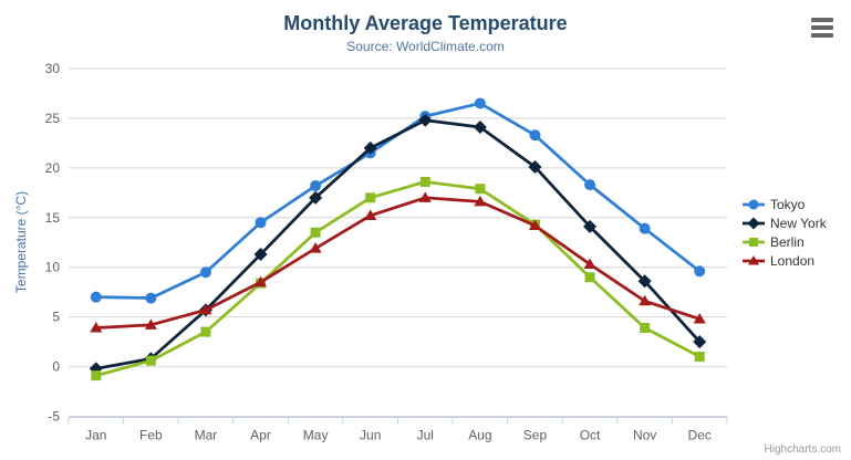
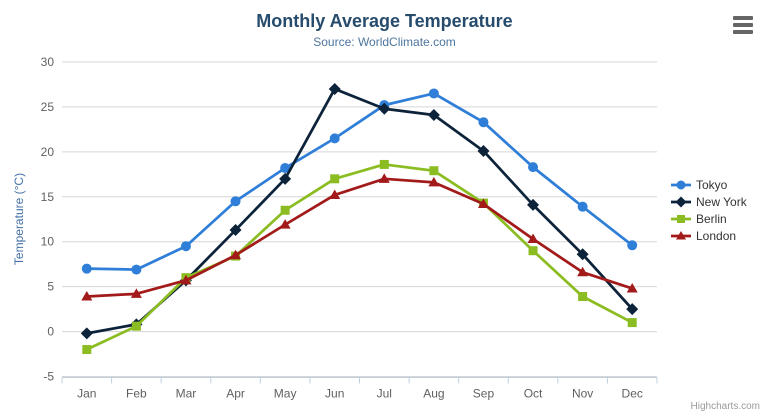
Berlin/Jan: -1 -> -2
Berlin/Mar: 4 -> 6
New York/Jun: 22 -> 27
